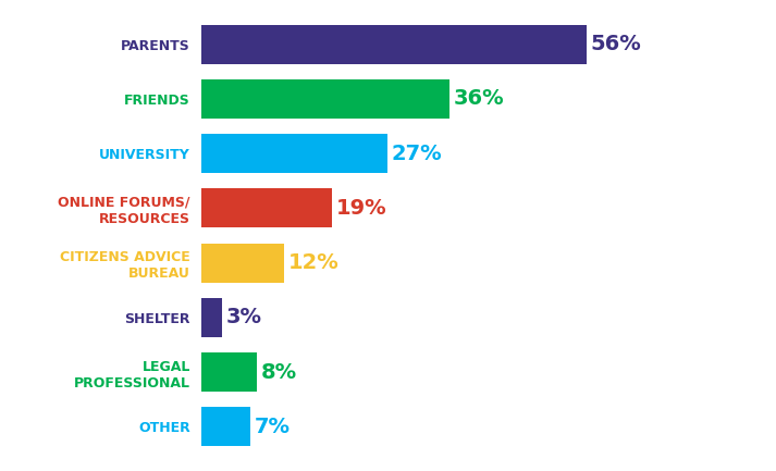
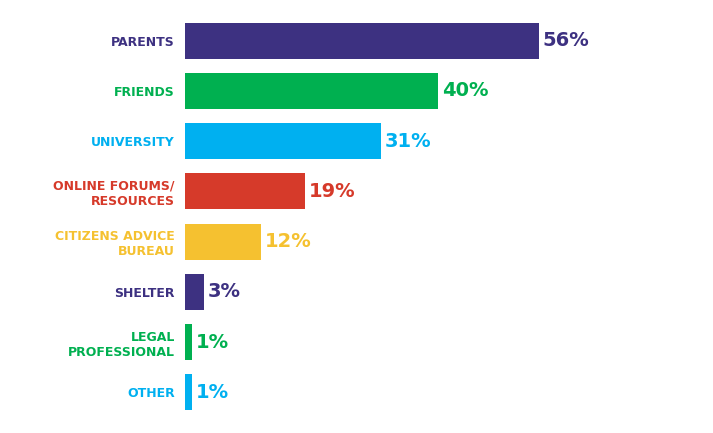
FRIENDS: 36% -> 40%
UNIVERSITY: 27% -> 31%
LEGAL PROFESSIONAL: 8% -> 1%
OTHER: 7% -> 1%
